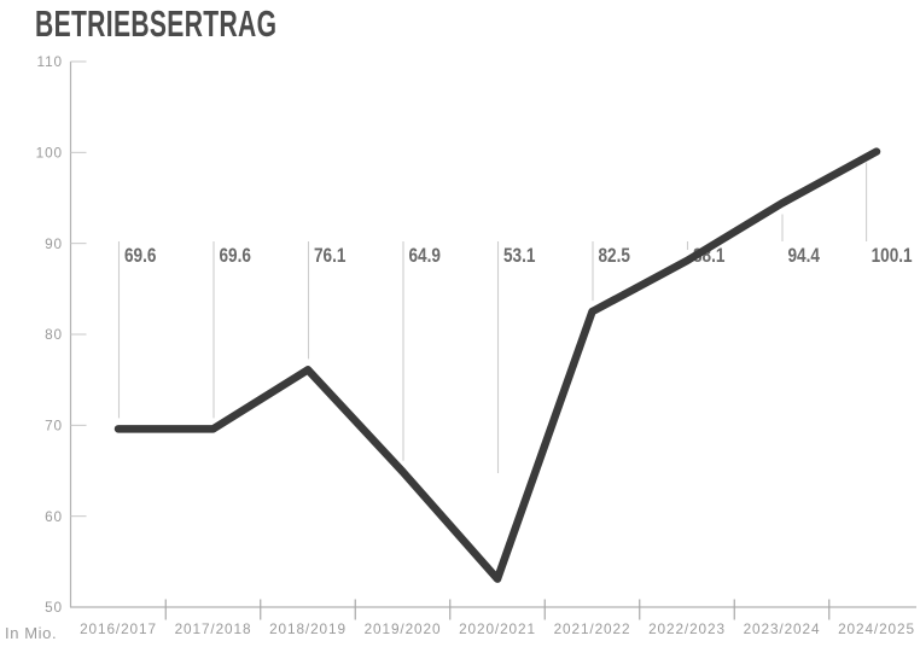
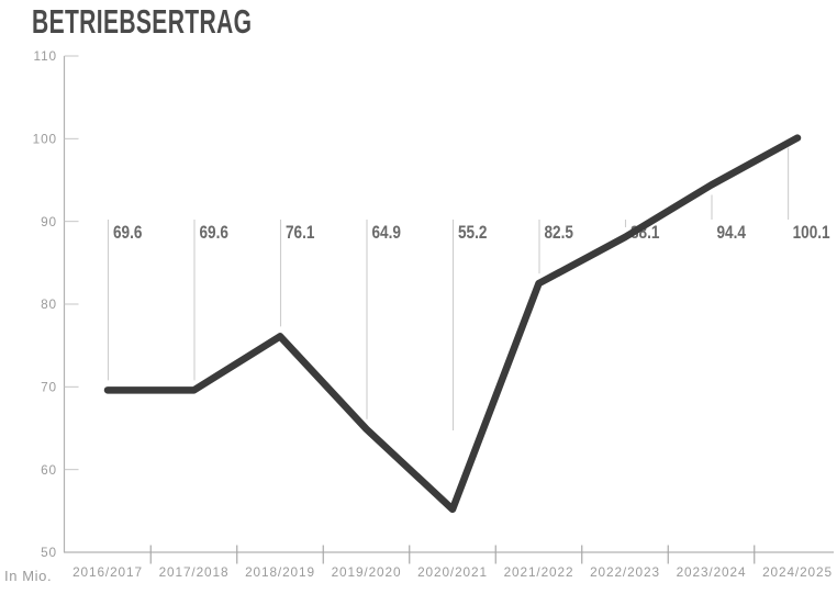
2020/2021: 53.1 -> 55.2
